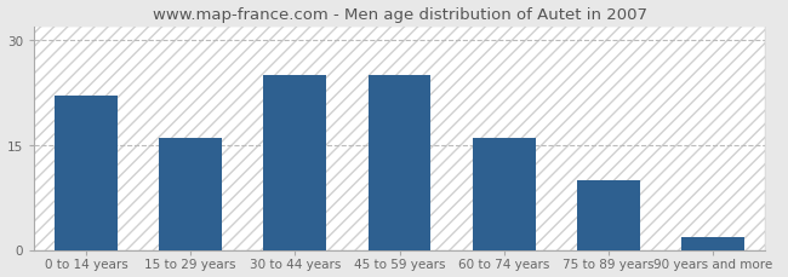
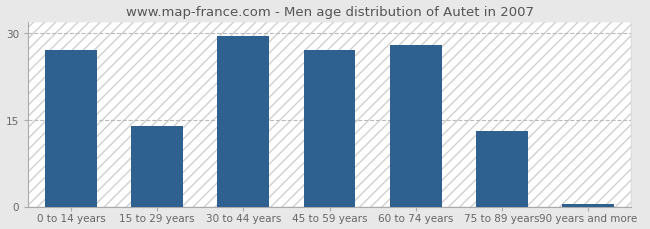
0 to 14 years: 22.0 -> 27.0
15 to 29 years: 16.0 -> 14.0
30 to 44 years: 25.0 -> 29.5
45 to 59 years: 25.0 -> 27.0
60 to 74 years: 16.0 -> 28.0
75 to 89 years: 10.0 -> 13.0
90 years and more: 1.8 -> 0.5
